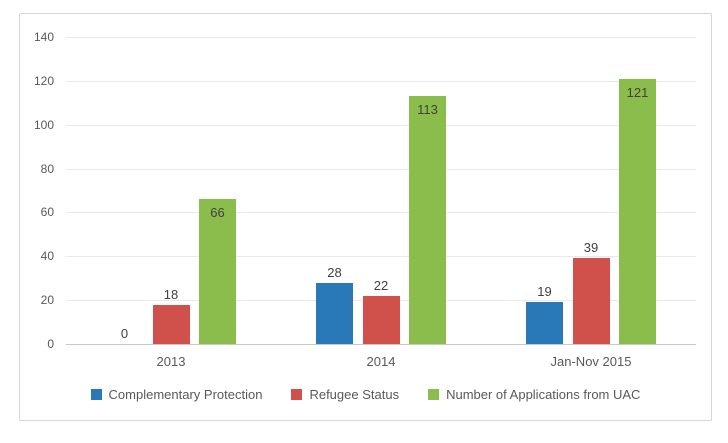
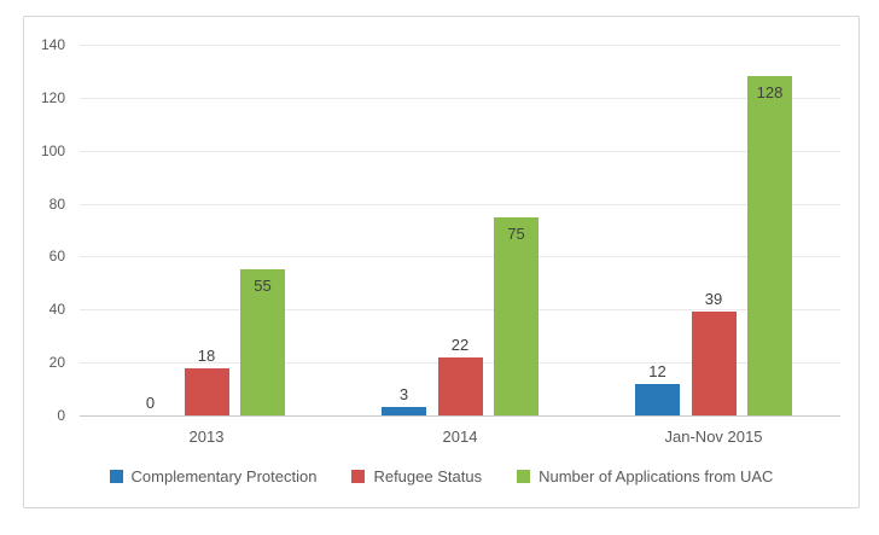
Number of Applications from UAC/2013: 66 -> 55
Complementary Protection/2014: 28 -> 3
Number of Applications from UAC/2014: 113 -> 75
Complementary Protection/Jan-Nov 2015: 19 -> 12
Number of Applications from UAC/Jan-Nov 2015: 121 -> 128
